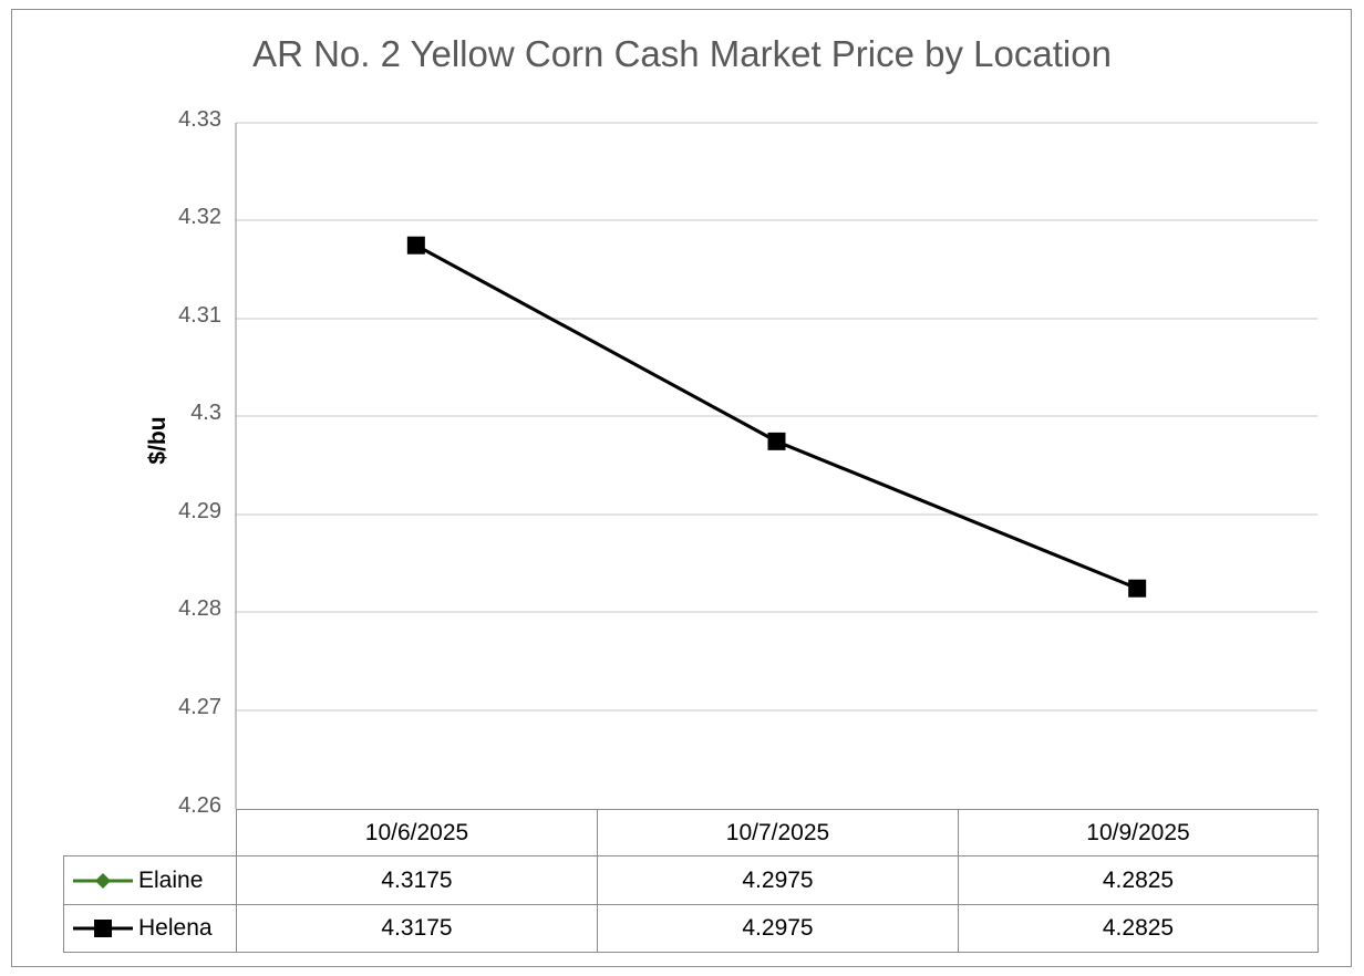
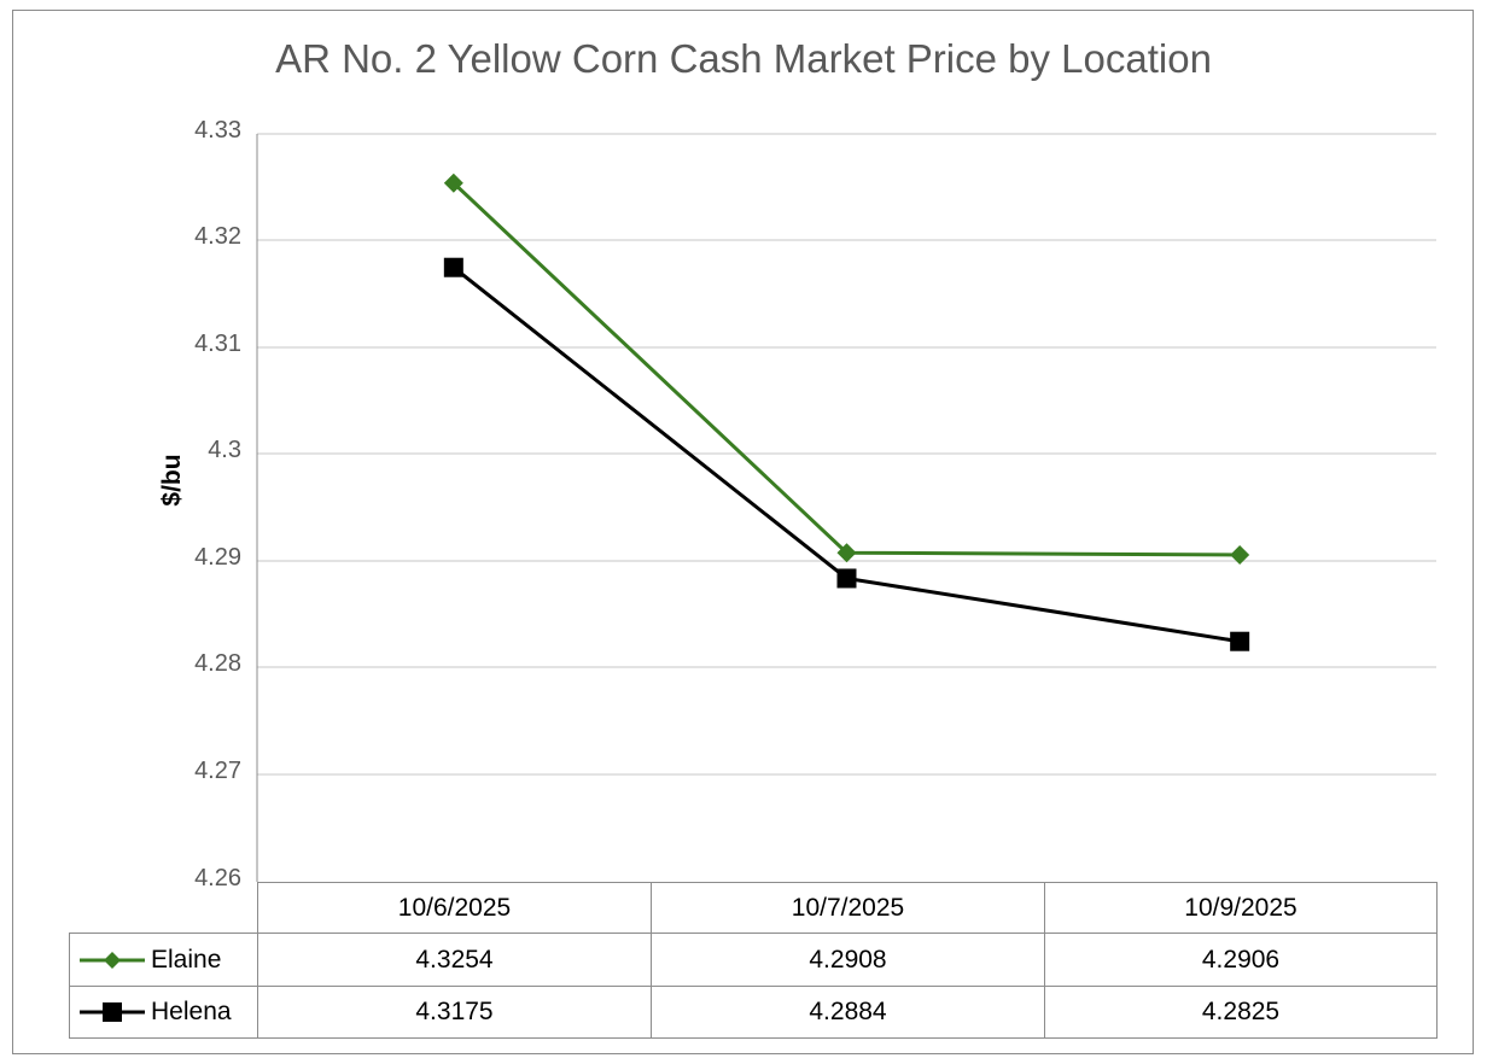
Elaine/10/6/2025: 4.3175 -> 4.3254
Elaine/10/7/2025: 4.2975 -> 4.2908
Helena/10/7/2025: 4.2975 -> 4.2884
Elaine/10/9/2025: 4.2825 -> 4.2906
